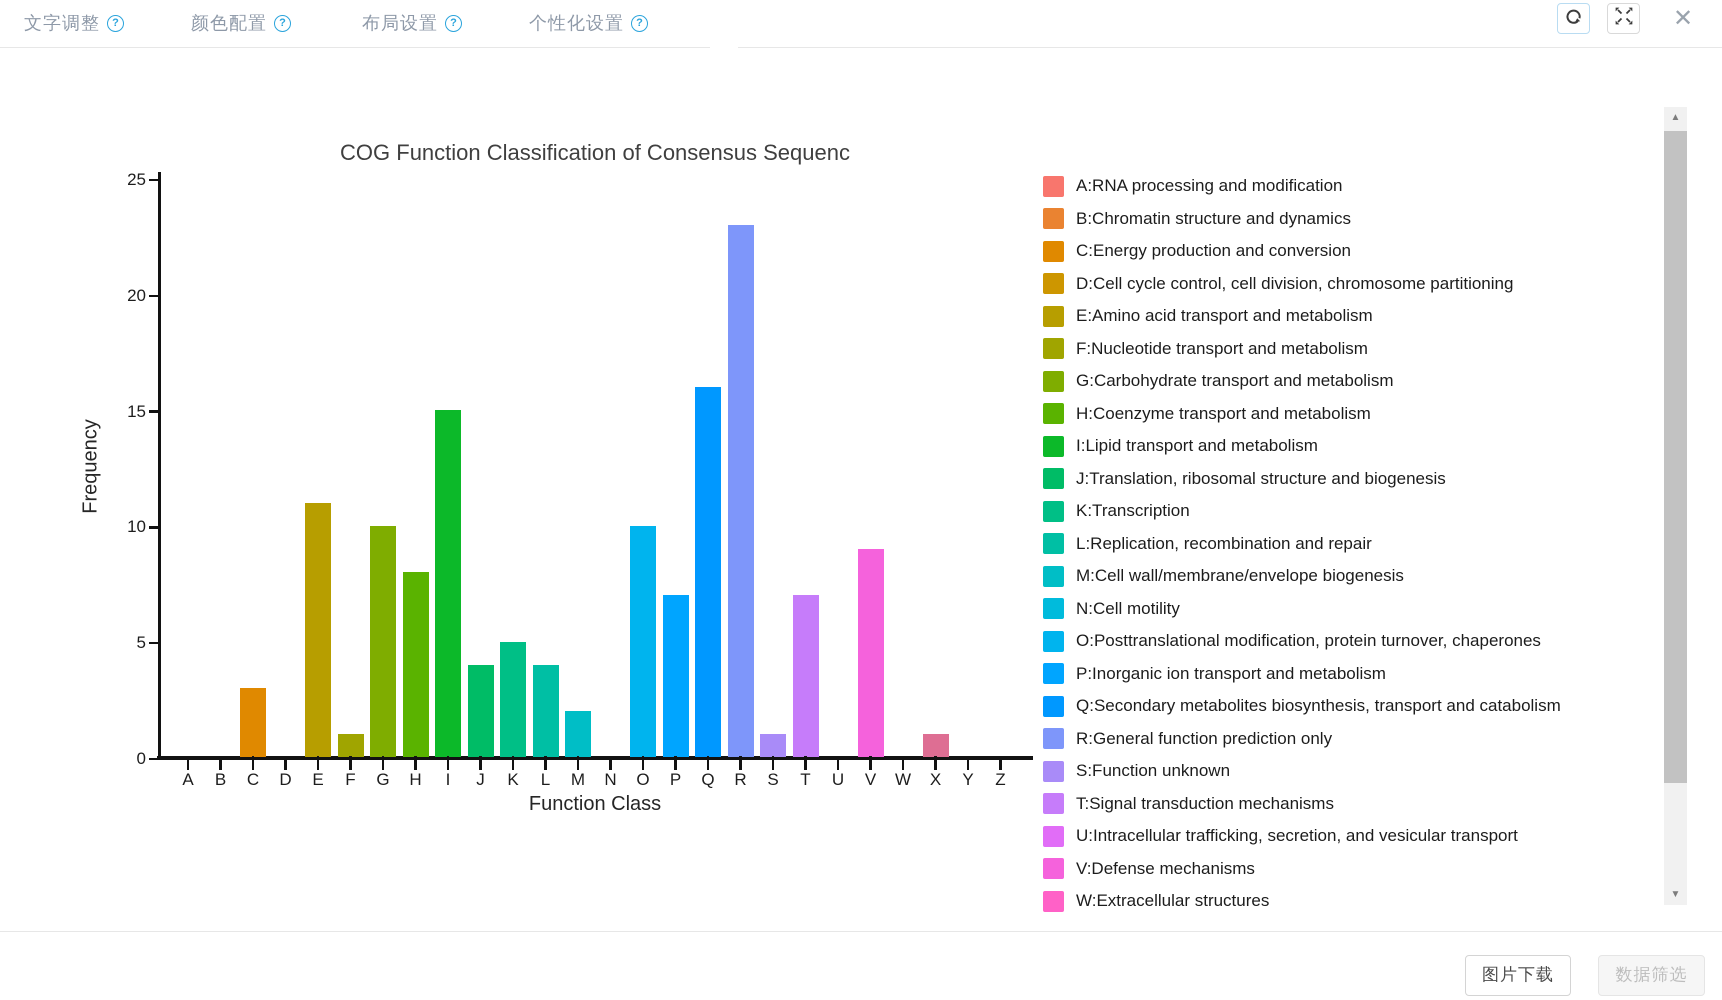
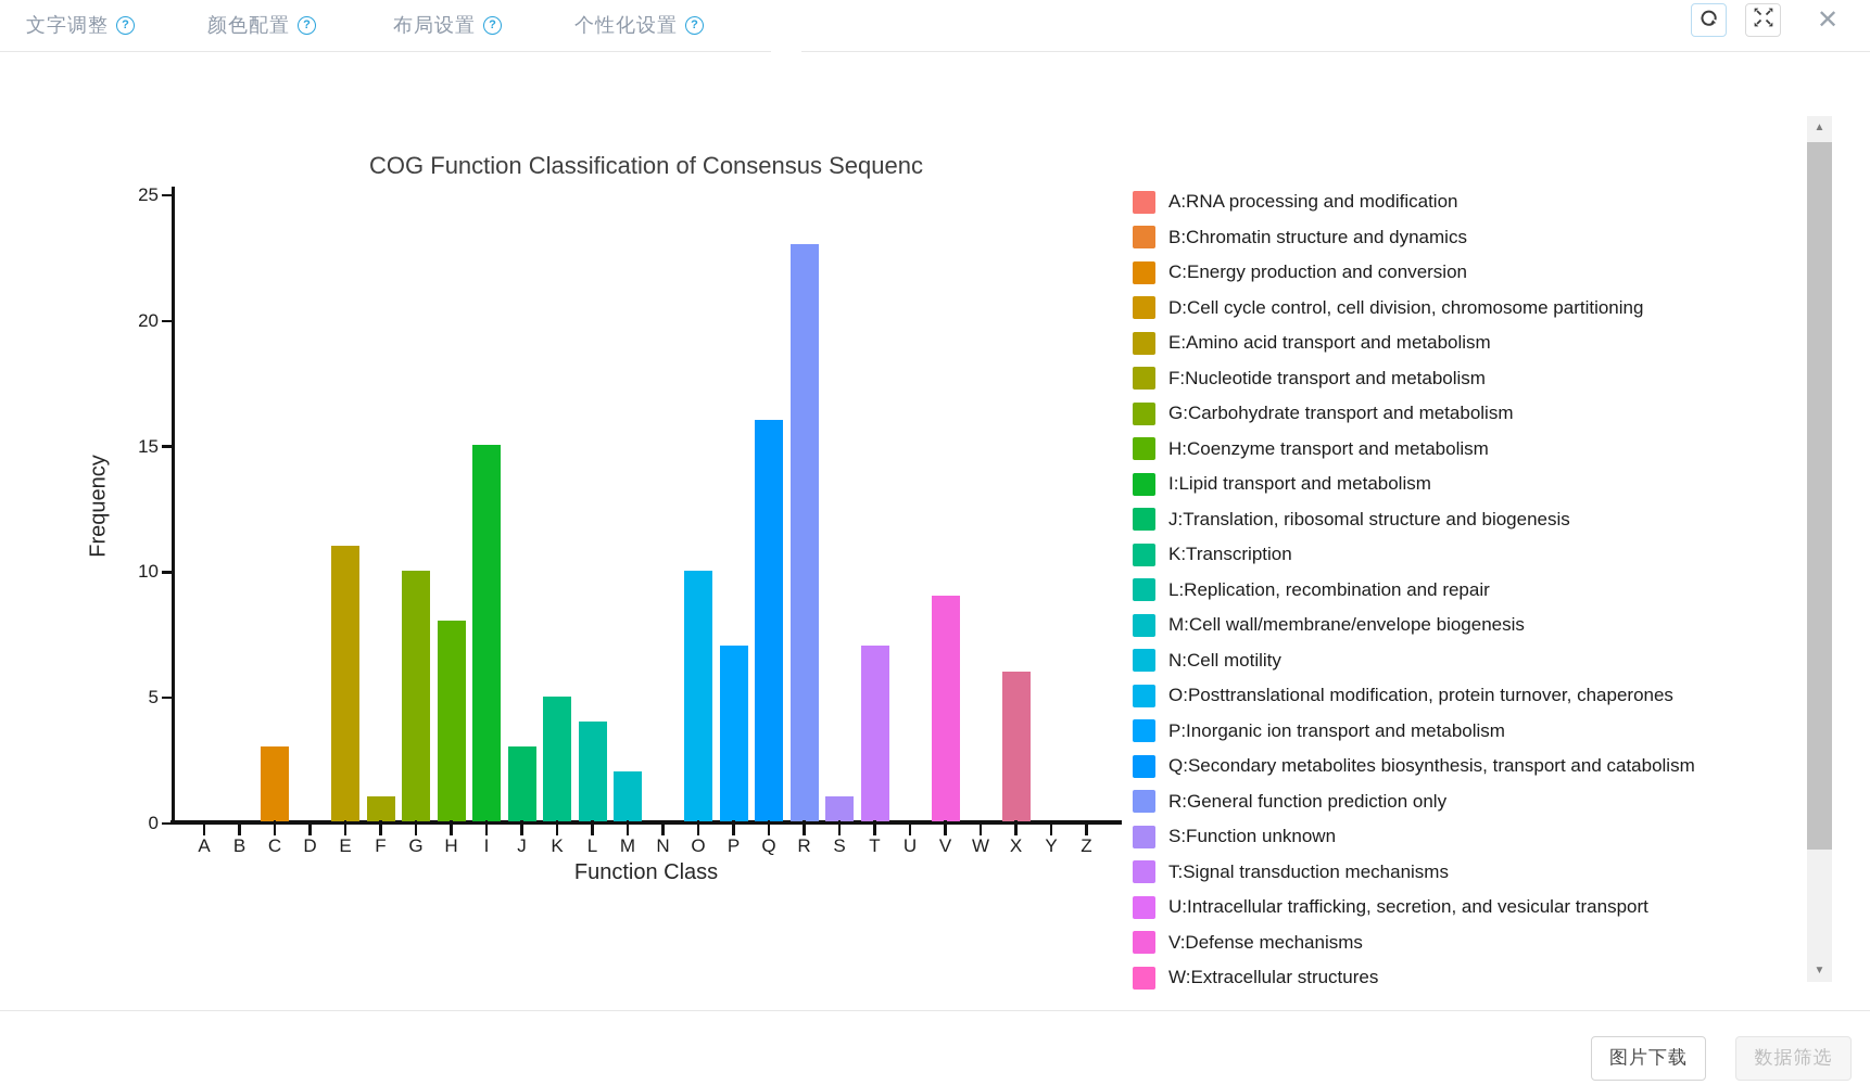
J: 4 -> 3
X: 1 -> 6
